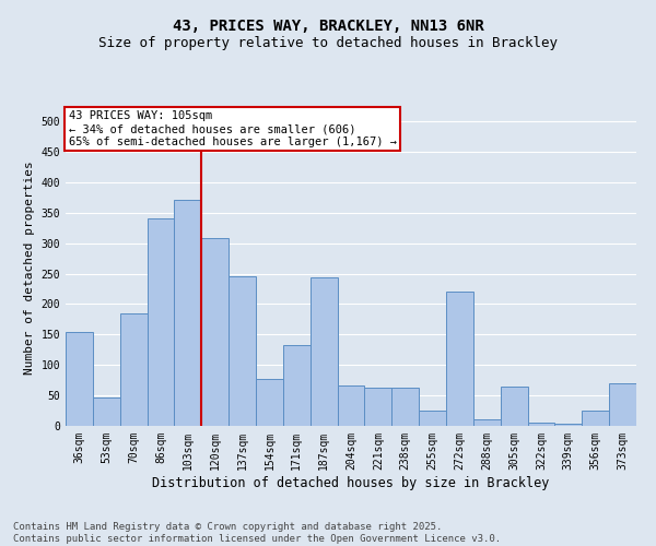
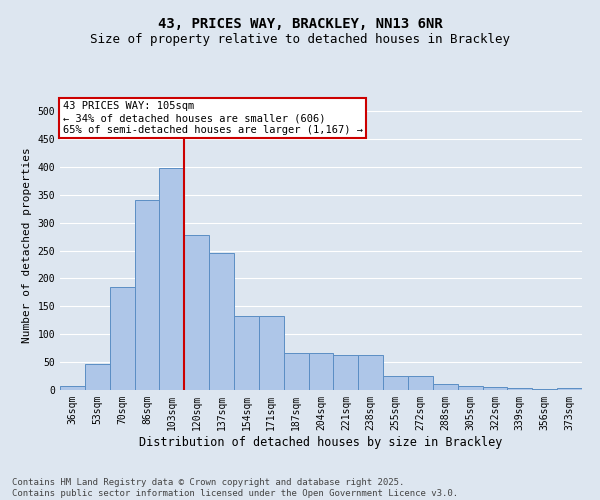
36sqm: 154 -> 8
103sqm: 372 -> 398
120sqm: 308 -> 278
154sqm: 78 -> 133
187sqm: 244 -> 67
272sqm: 220 -> 25
305sqm: 64 -> 7
356sqm: 26 -> 1
373sqm: 70 -> 3
